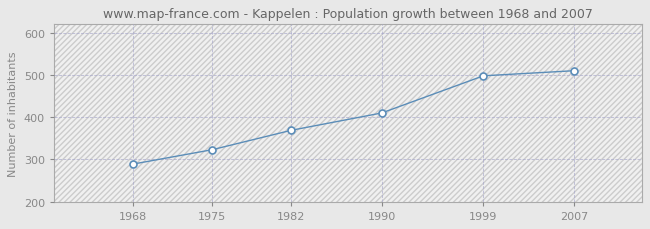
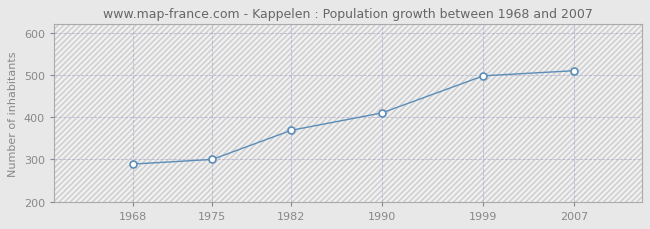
1975: 323 -> 300
